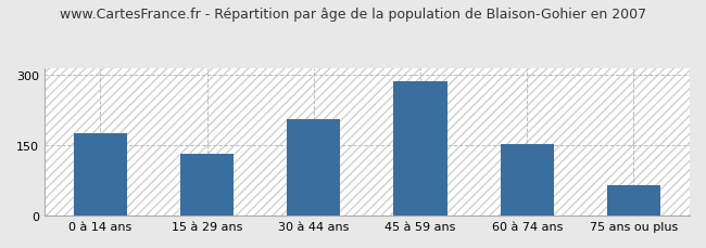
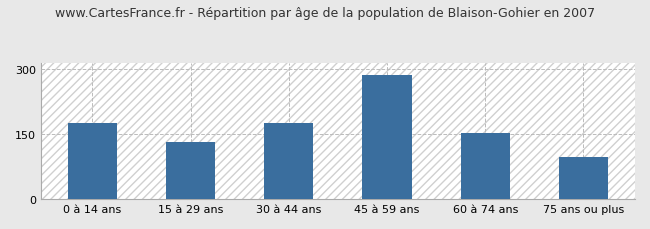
30 à 44 ans: 205 -> 175
75 ans ou plus: 65 -> 98
